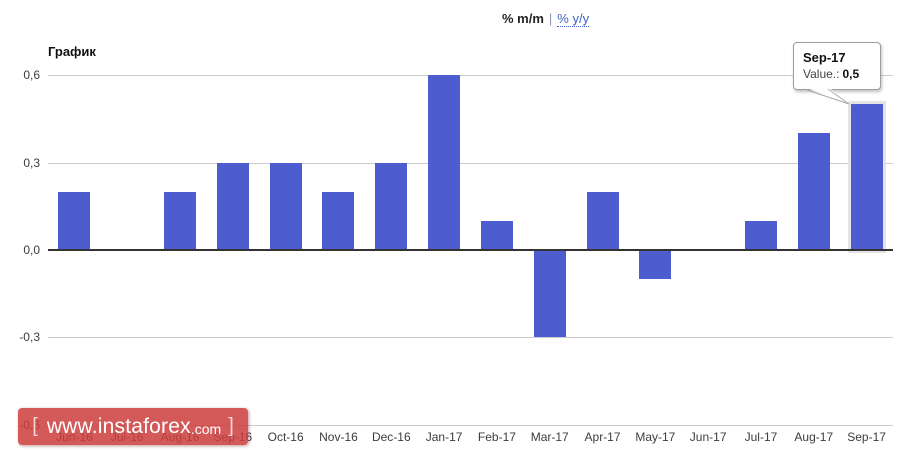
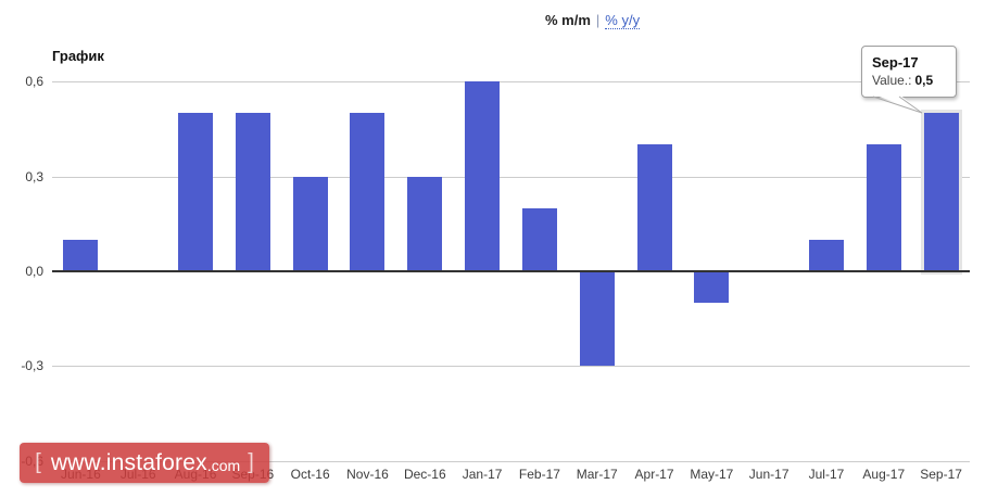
Jun-16: 0,2 -> 0,1
Aug-16: 0,2 -> 0,5
Sep-16: 0,3 -> 0,5
Nov-16: 0,2 -> 0,5
Feb-17: 0,1 -> 0,2
Apr-17: 0,2 -> 0,4
